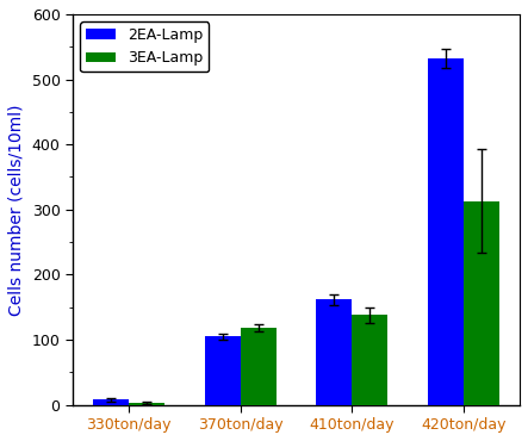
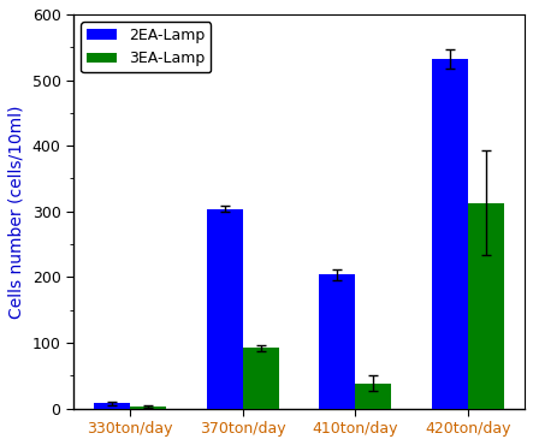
2EA-Lamp/370ton/day: 105 -> 304
3EA-Lamp/370ton/day: 118 -> 92
2EA-Lamp/410ton/day: 162 -> 204
3EA-Lamp/410ton/day: 138 -> 38
